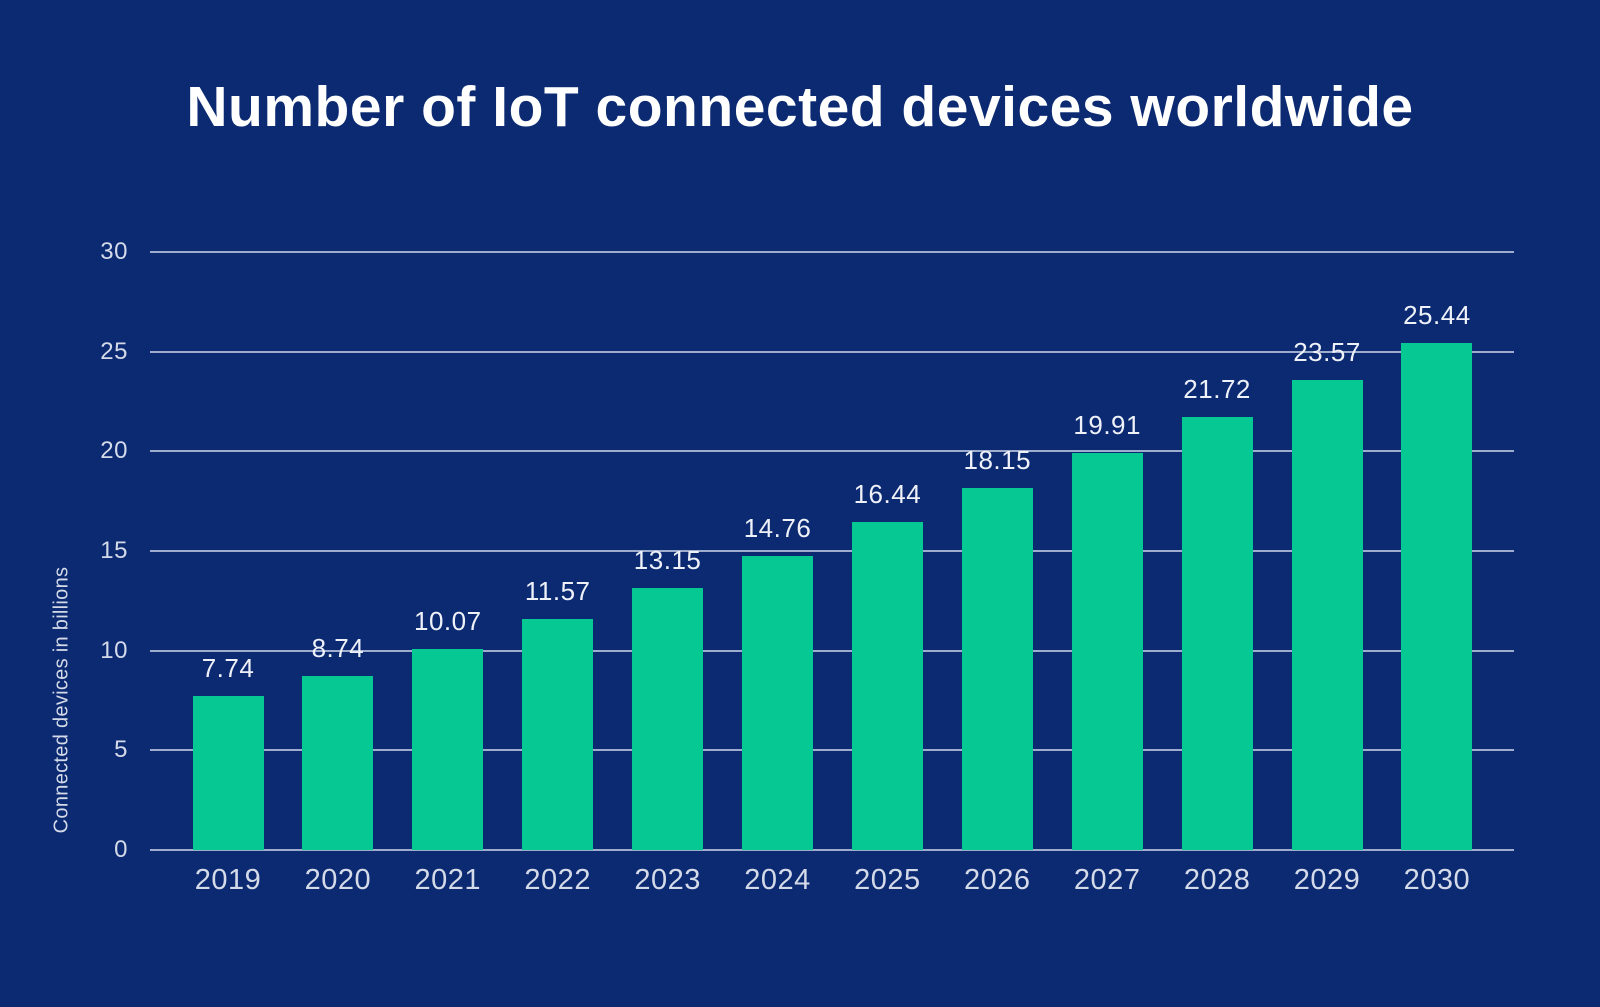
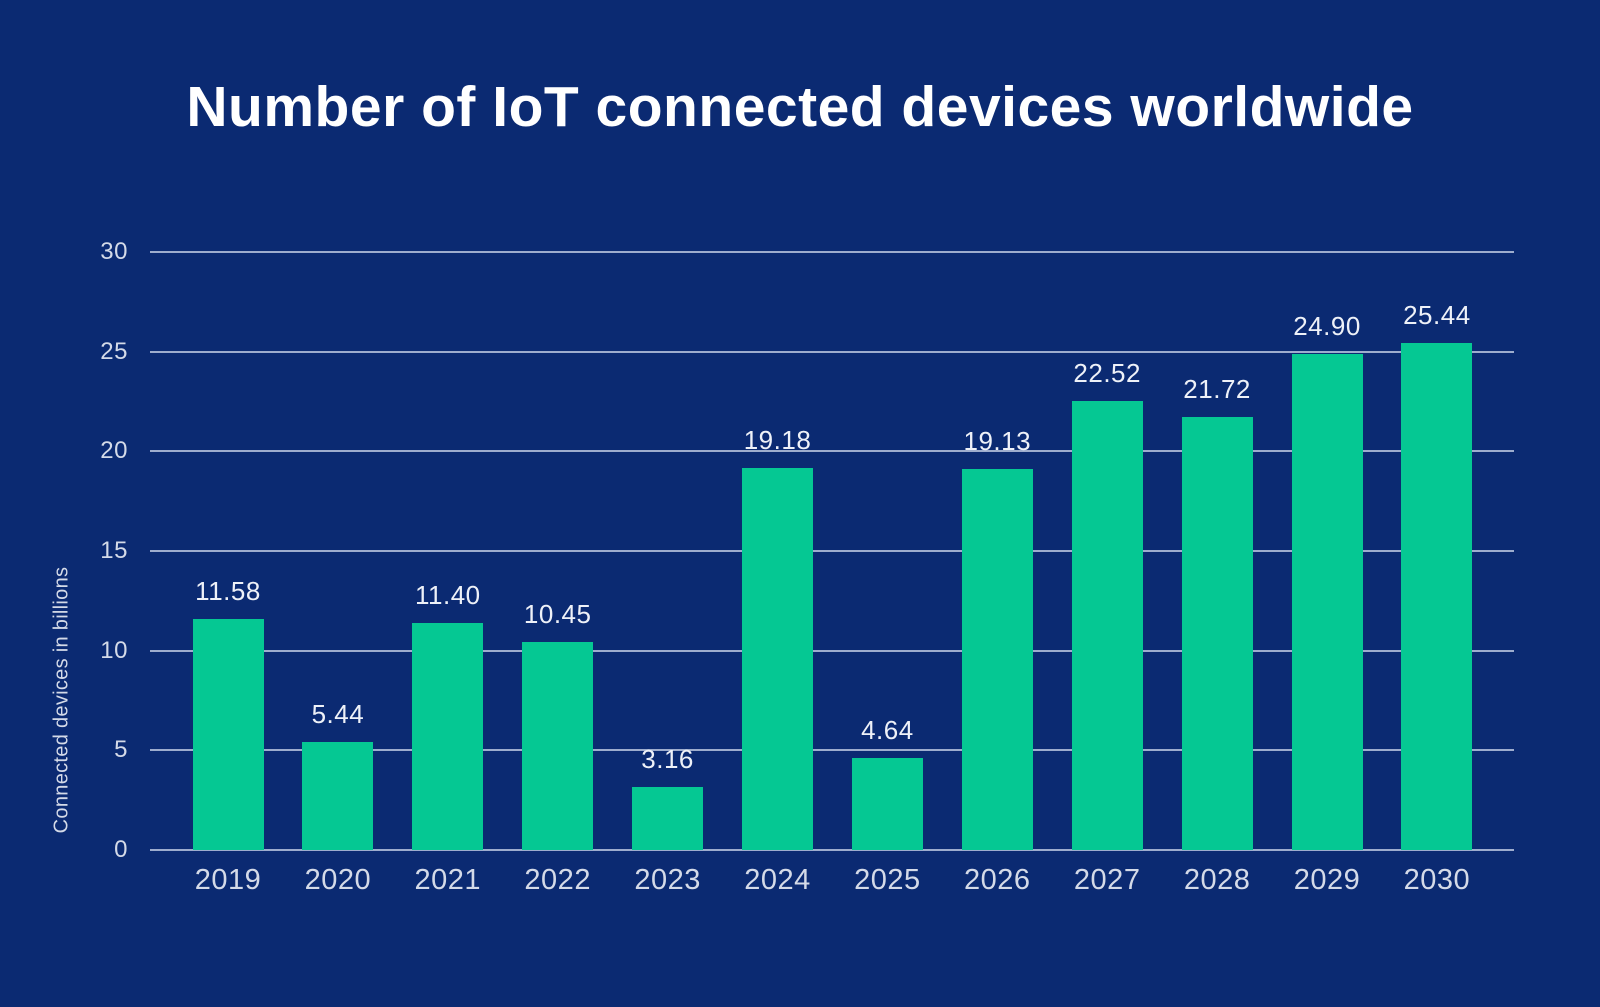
2019: 7.74 -> 11.58
2020: 8.74 -> 5.44
2021: 10.07 -> 11.40
2022: 11.57 -> 10.45
2023: 13.15 -> 3.16
2024: 14.76 -> 19.18
2025: 16.44 -> 4.64
2026: 18.15 -> 19.13
2027: 19.91 -> 22.52
2029: 23.57 -> 24.90
